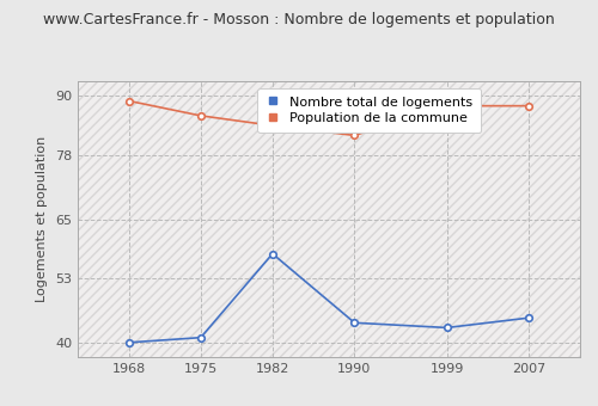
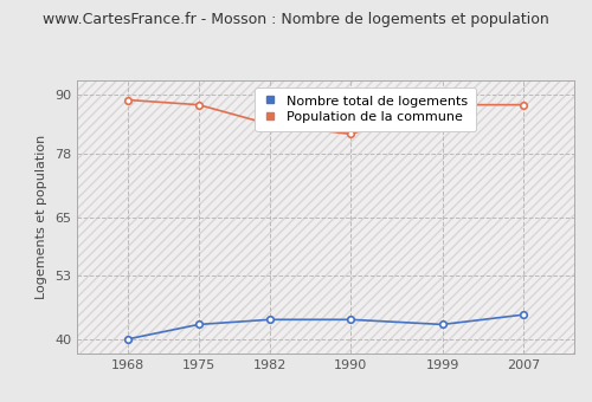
Nombre total de logements/1975: 41 -> 43
Population de la commune/1975: 86 -> 88
Nombre total de logements/1982: 58 -> 44
